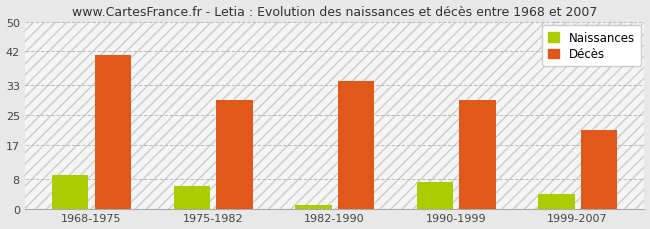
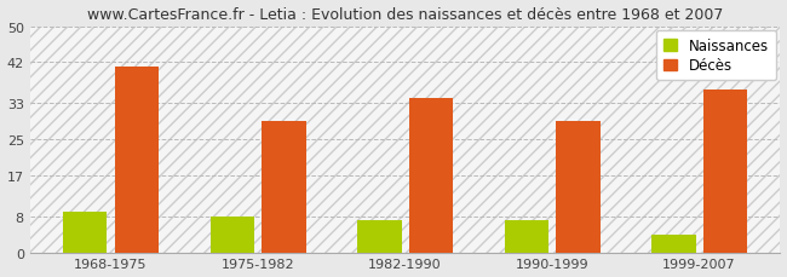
Naissances/1975-1982: 6 -> 8
Naissances/1982-1990: 1 -> 7
Décès/1999-2007: 21 -> 36
